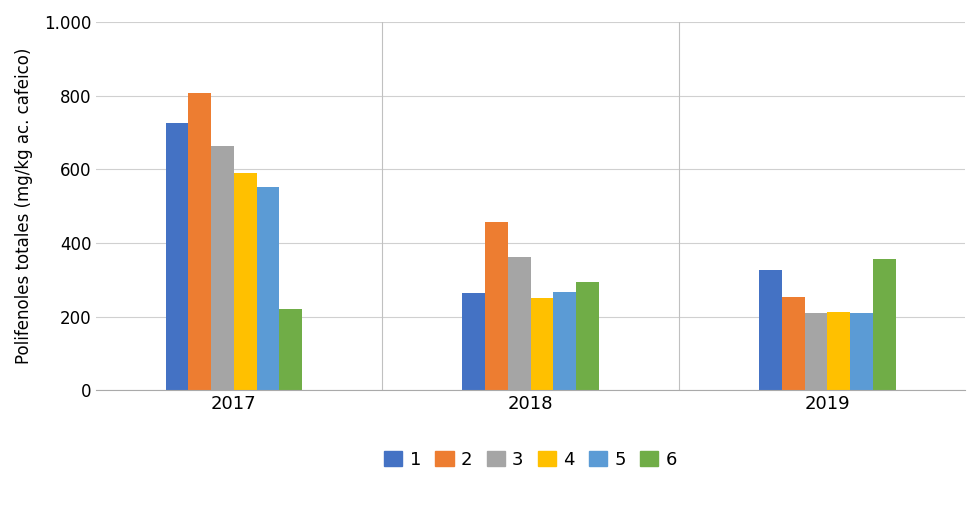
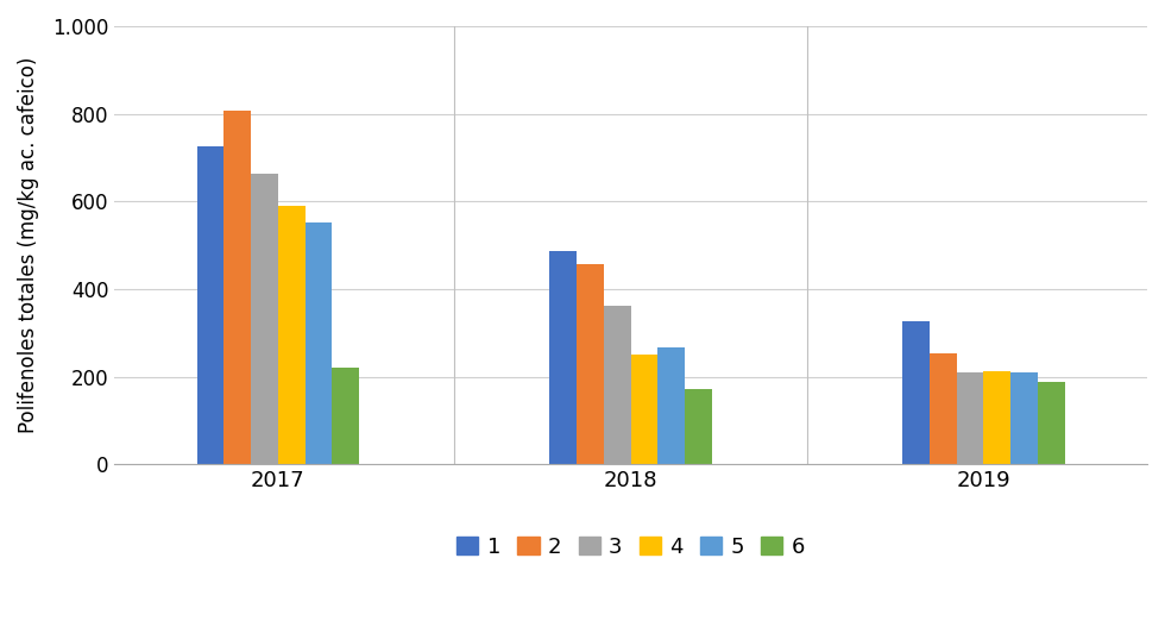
1/2018: 265 -> 487
6/2018: 295 -> 173
6/2019: 355 -> 188
